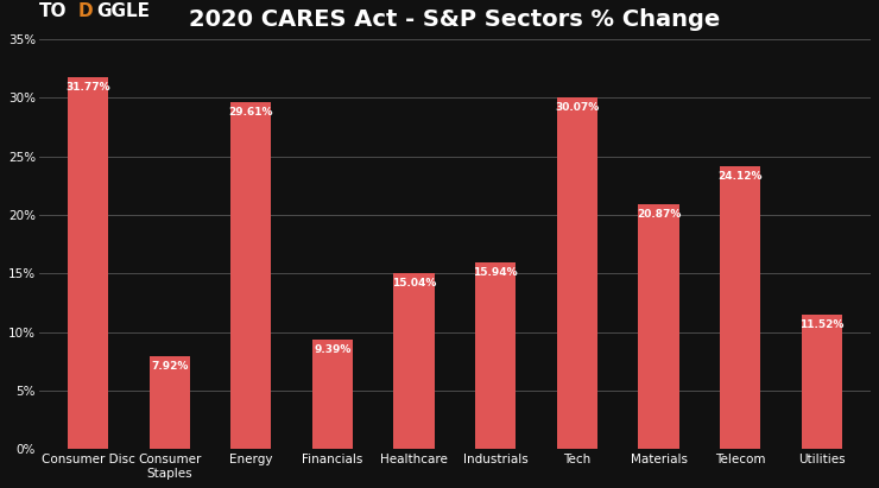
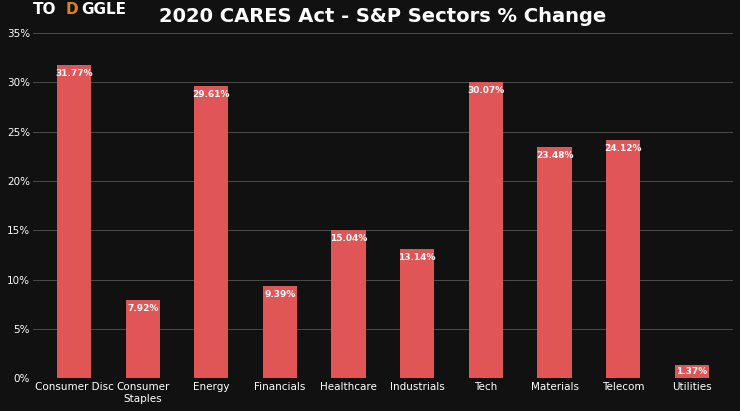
Industrials: 15.94% -> 13.14%
Materials: 20.87% -> 23.48%
Utilities: 11.52% -> 1.37%
